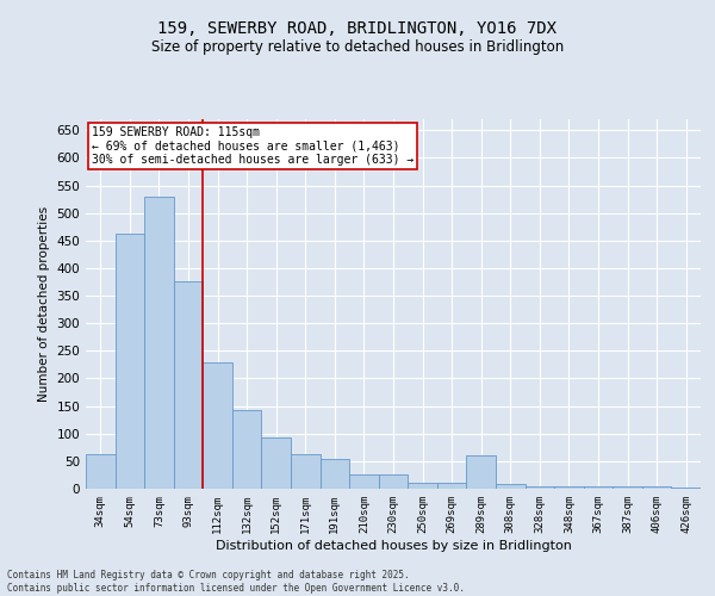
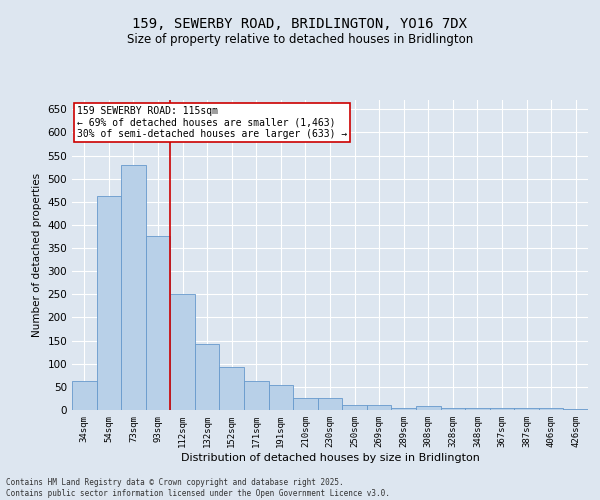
112sqm: 230 -> 250
289sqm: 60 -> 5
